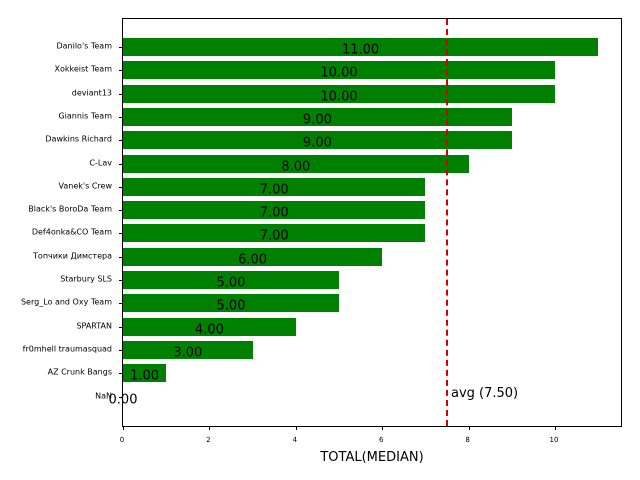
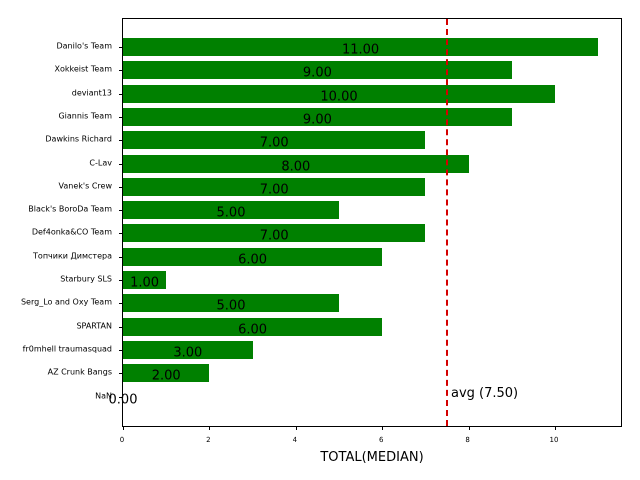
Xokkeist Team: 10.00 -> 9.00
Dawkins Richard: 9.00 -> 7.00
Black's BoroDa Team: 7.00 -> 5.00
Starbury SLS: 5.00 -> 1.00
SPARTAN: 4.00 -> 6.00
AZ Crunk Bangs: 1.00 -> 2.00
